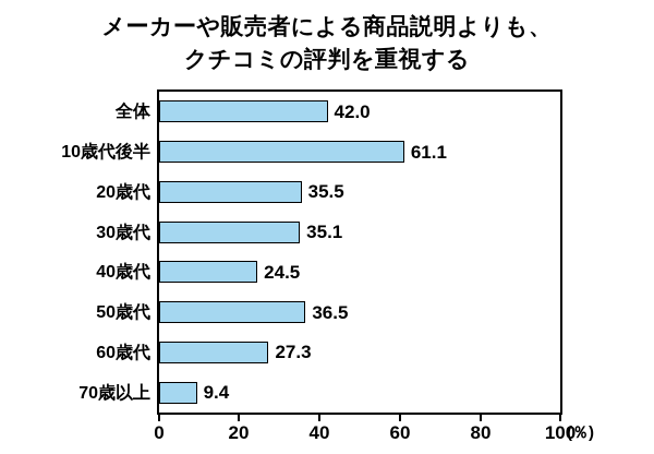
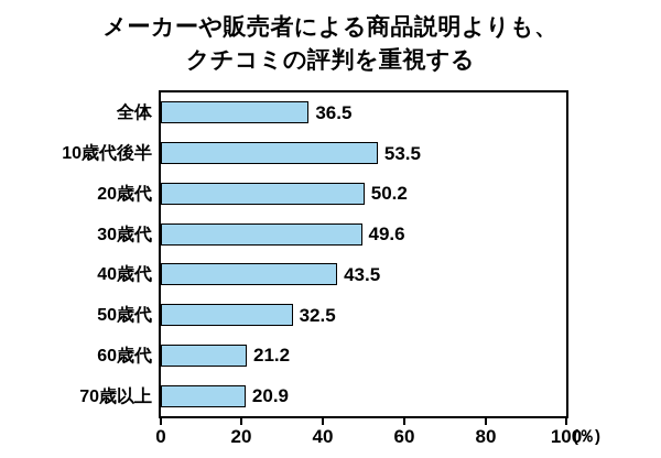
全体: 42.0 -> 36.5
10歳代後半: 61.1 -> 53.5
20歳代: 35.5 -> 50.2
30歳代: 35.1 -> 49.6
40歳代: 24.5 -> 43.5
50歳代: 36.5 -> 32.5
60歳代: 27.3 -> 21.2
70歳以上: 9.4 -> 20.9
